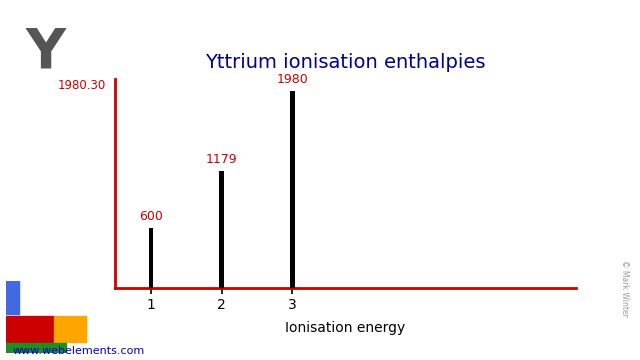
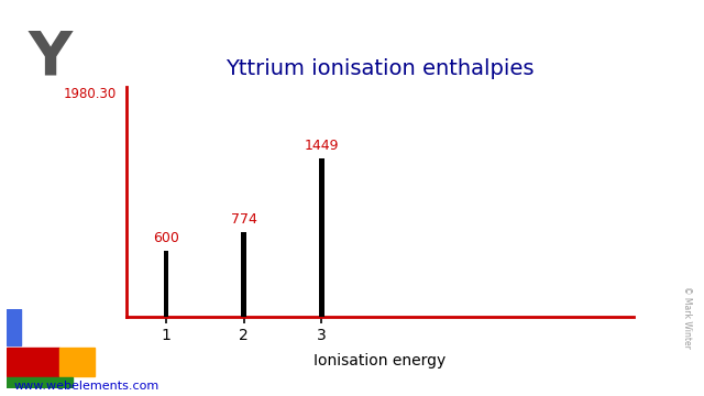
2: 1179 -> 774
3: 1980 -> 1449
